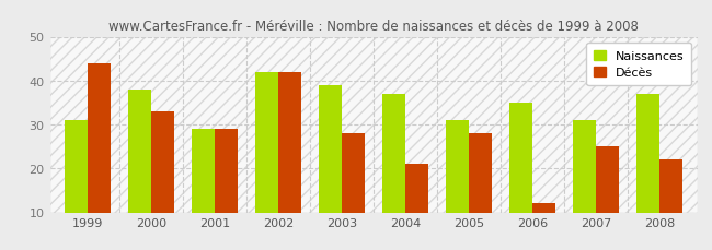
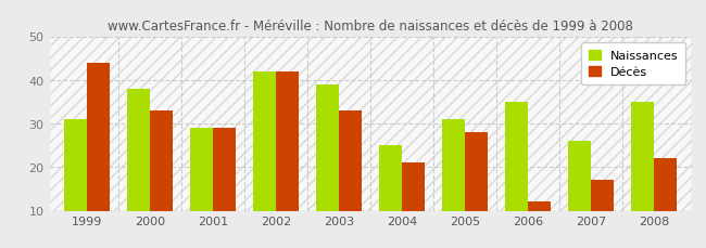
Décès/2003: 28 -> 33
Naissances/2004: 37 -> 25
Naissances/2007: 31 -> 26
Décès/2007: 25 -> 17
Naissances/2008: 37 -> 35
